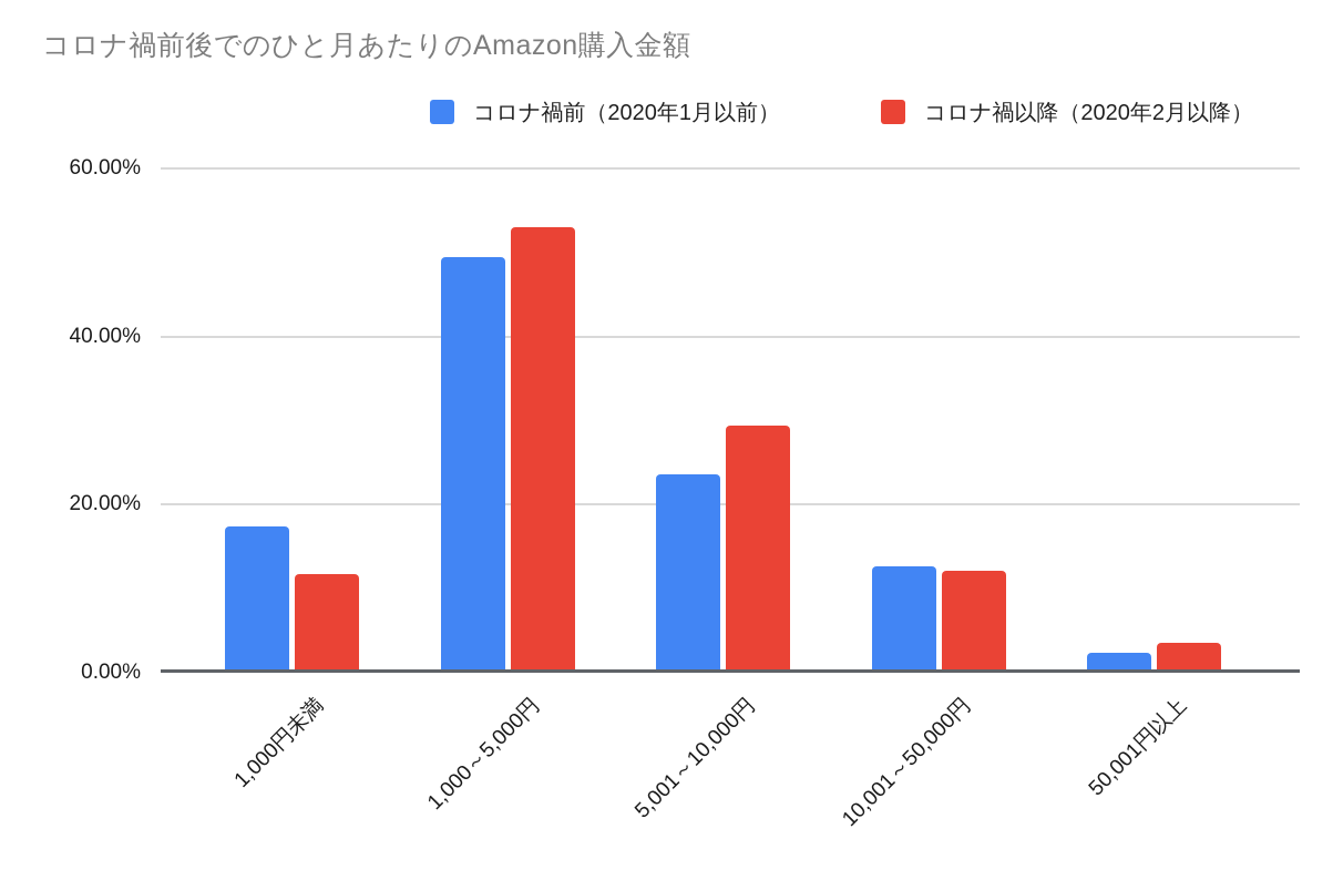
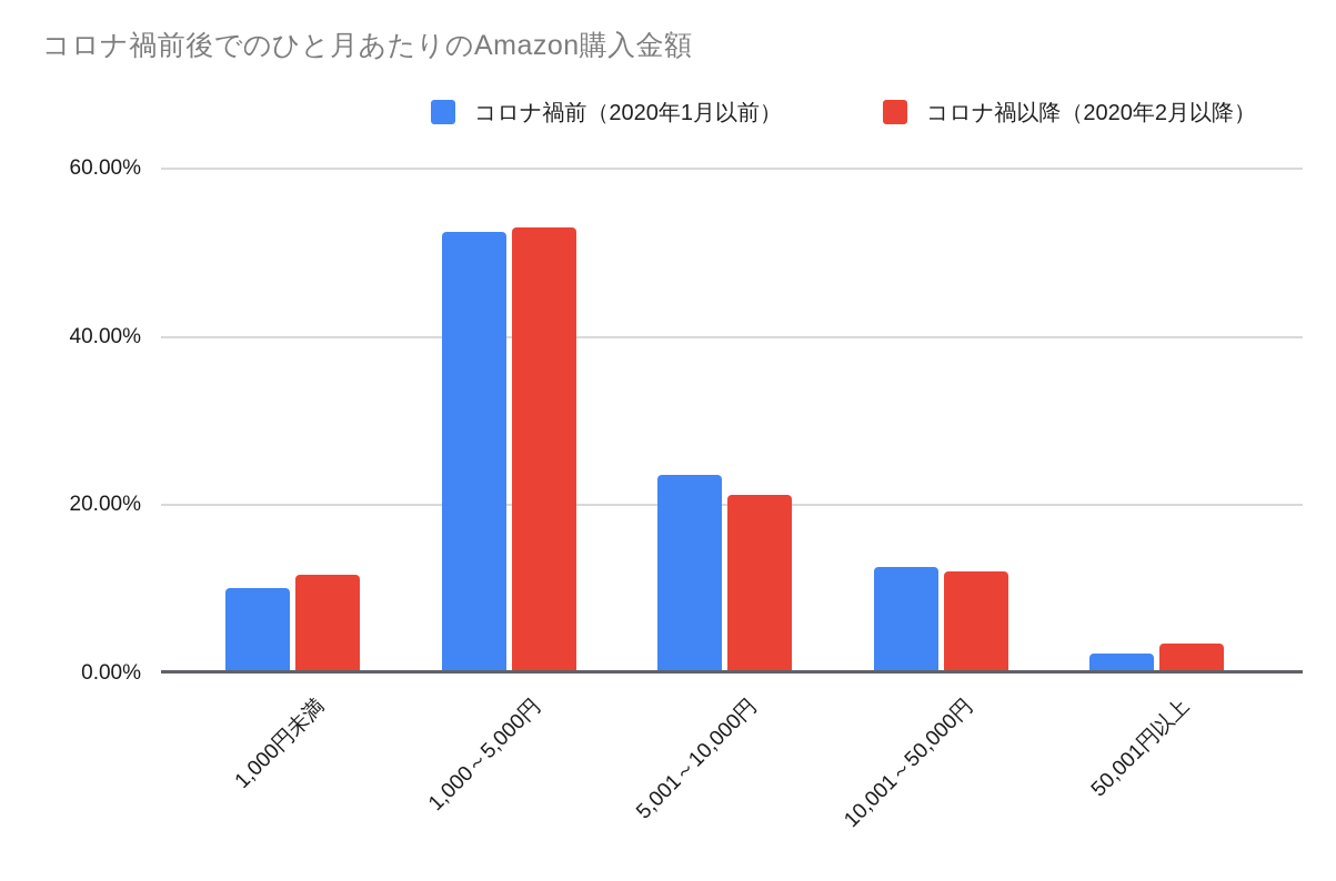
コロナ禍前（2020年1月以前）/1,000円未満: 17% -> 10%
コロナ禍前（2020年1月以前）/1,000～5,000円: 49% -> 52%
コロナ禍以降（2020年2月以降）/5,001～10,000円: 29% -> 21%
